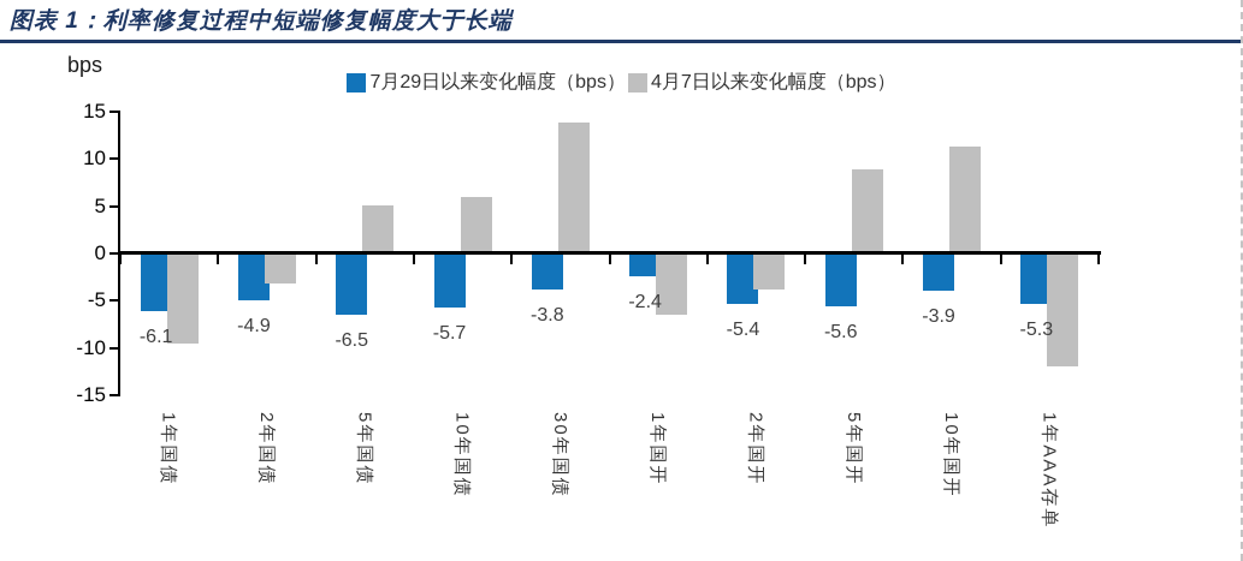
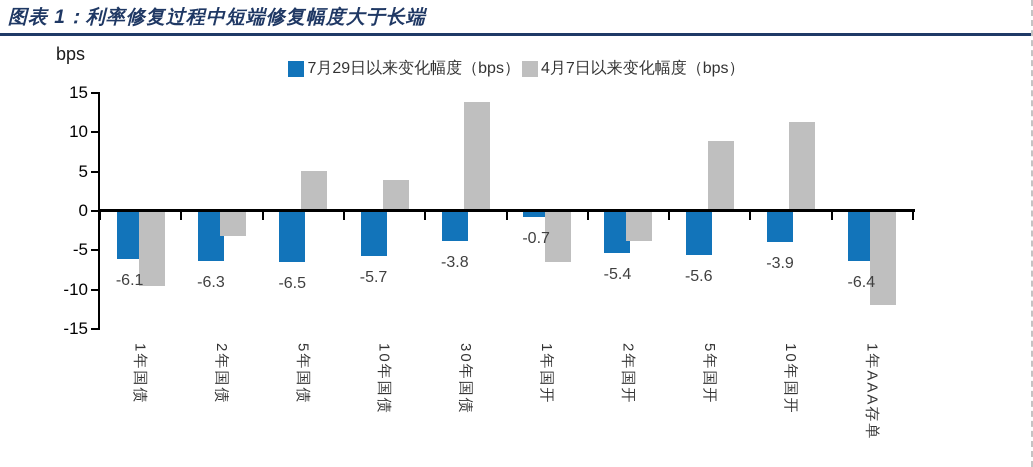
7月29日以来变化幅度（bps）/2年国债: -4.9 -> -6.3
4月7日以来变化幅度（bps）/10年国债: 6 -> 4
7月29日以来变化幅度（bps）/1年国开: -2.4 -> -0.7
7月29日以来变化幅度（bps）/1年AAA存单: -5.3 -> -6.4
